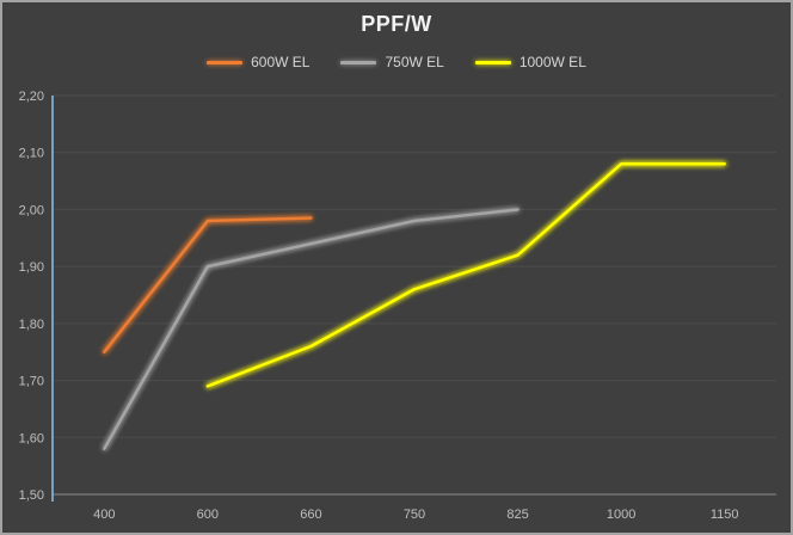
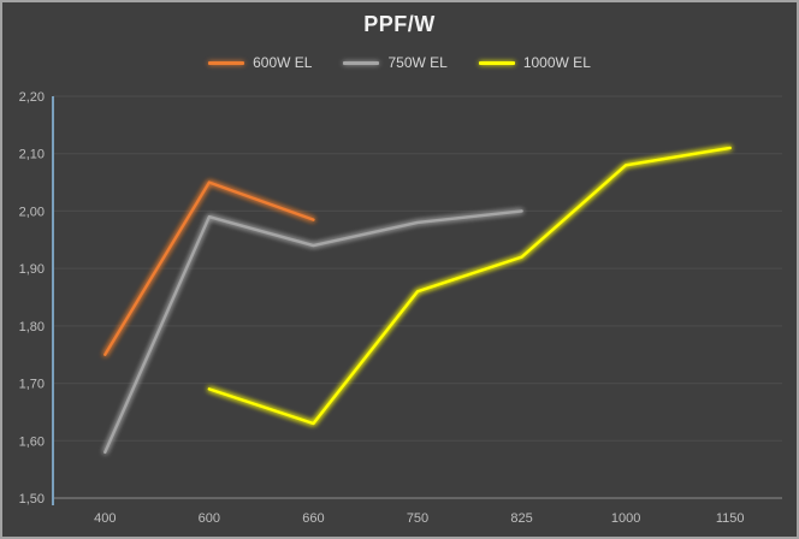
600W EL/600: 1,98 -> 2,05
750W EL/600: 1,90 -> 1,99
1000W EL/660: 1,76 -> 1,63
1000W EL/1150: 2,08 -> 2,11
